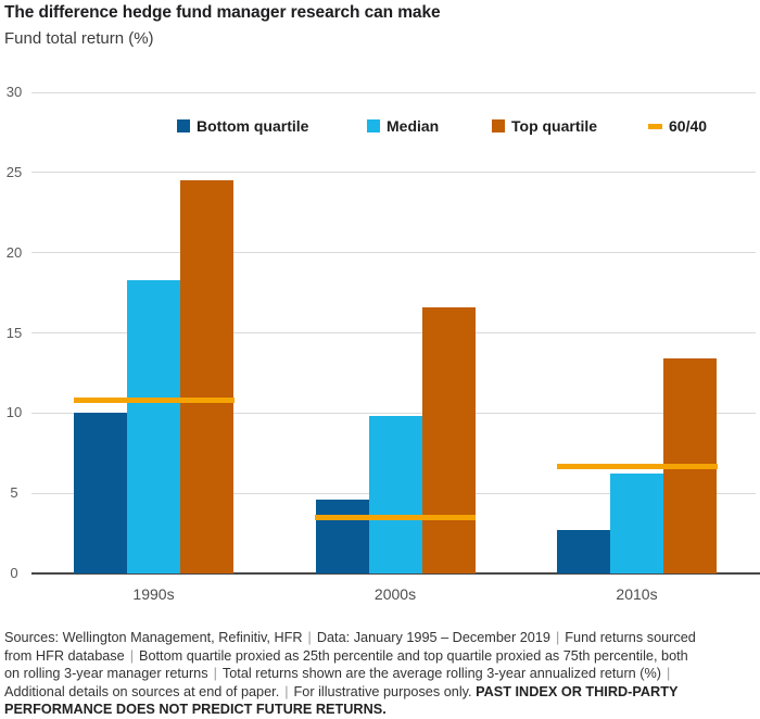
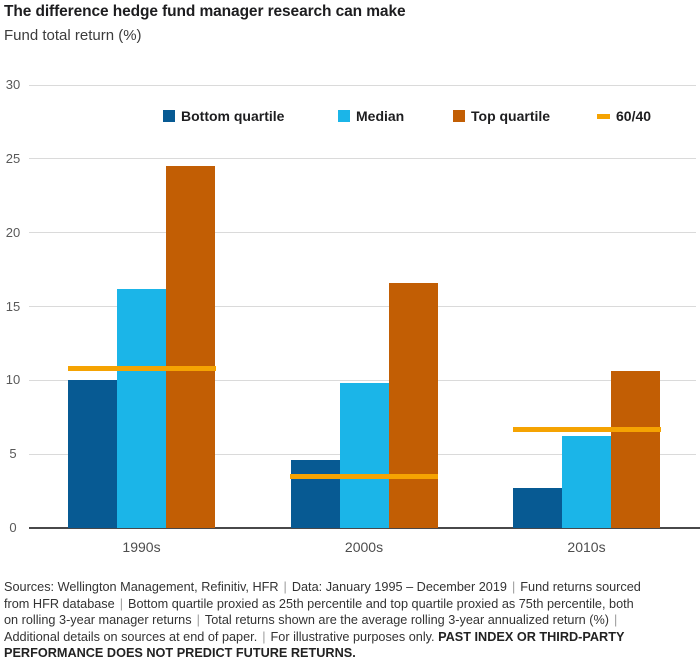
Median/1990s: 18.3 -> 16.2
Top quartile/2010s: 13.4 -> 10.6
